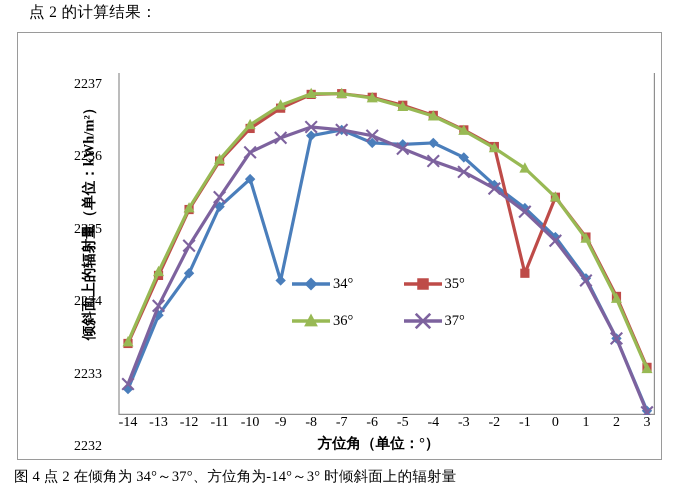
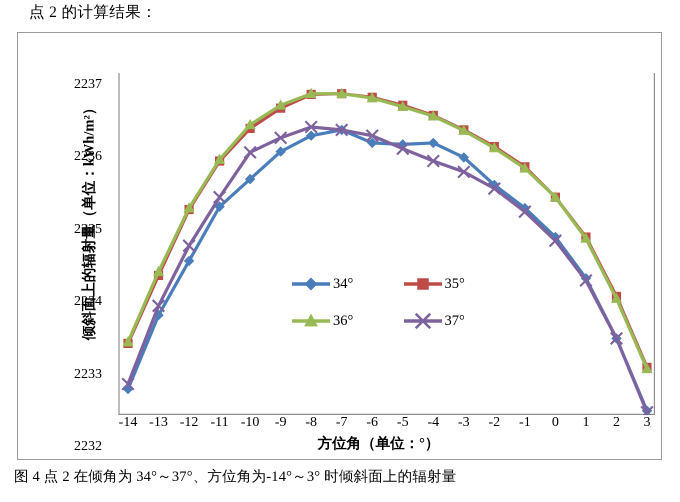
34°/-12: 2234.4 -> 2234.6
34°/-9: 2234.3 -> 2236.1
35°/-1: 2234.4 -> 2235.9
